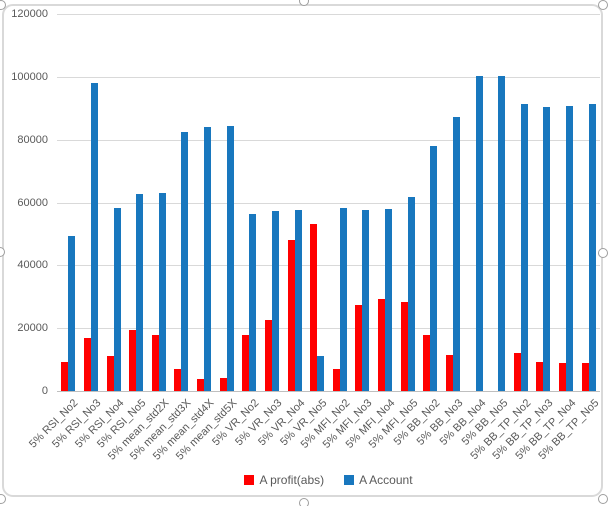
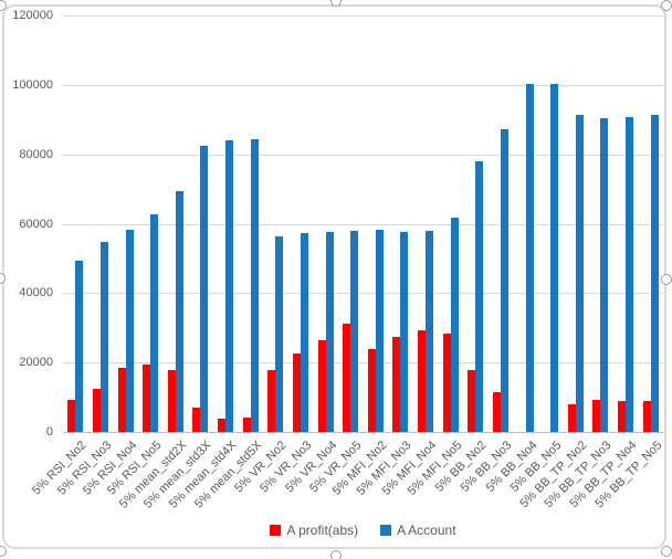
A profit(abs)/5% RSI_No3: 17000 -> 12000
A Account/5% RSI_No3: 98000 -> 55000
A profit(abs)/5% RSI_No4: 11000 -> 19000
A Account/5% mean_std2X: 63000 -> 69000
A profit(abs)/5% VR_No4: 48000 -> 26000
A profit(abs)/5% VR_No5: 53000 -> 31000
A Account/5% VR_No5: 11000 -> 58000
A profit(abs)/5% MFI_No2: 7000 -> 24000
A profit(abs)/5% BB_TP_No2: 12000 -> 8000
